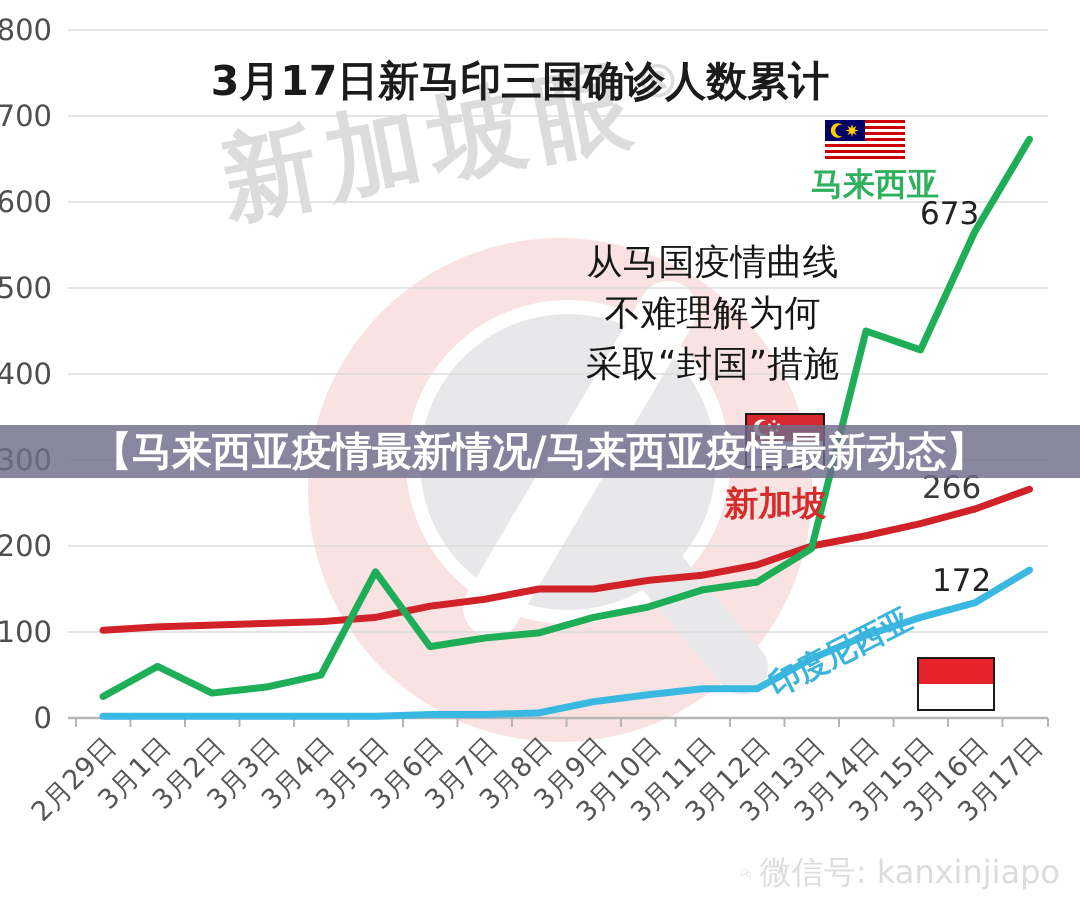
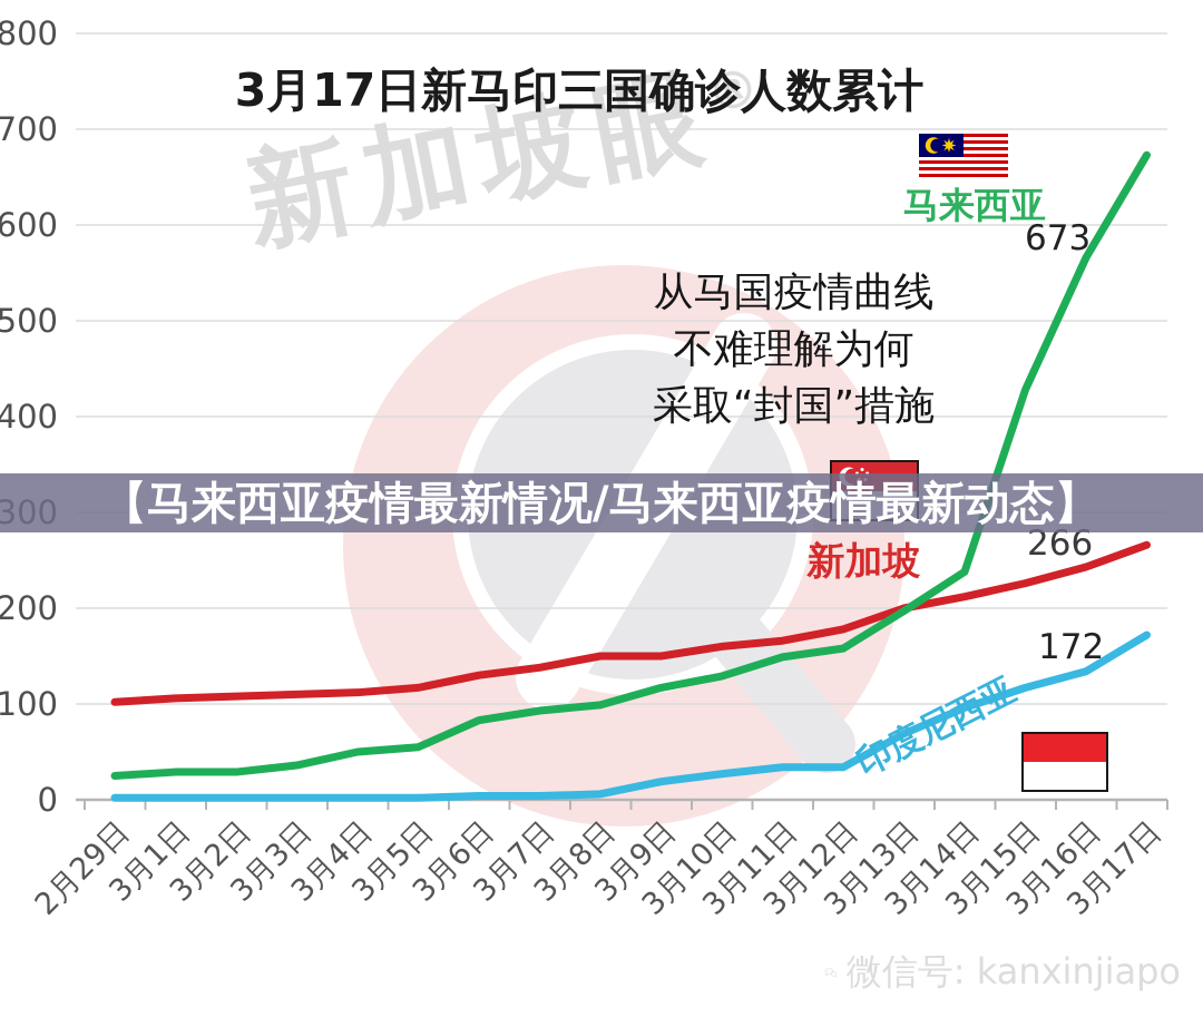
马来西亚/3月1日: 60 -> 30
马来西亚/3月5日: 170 -> 60
马来西亚/3月14日: 450 -> 240
